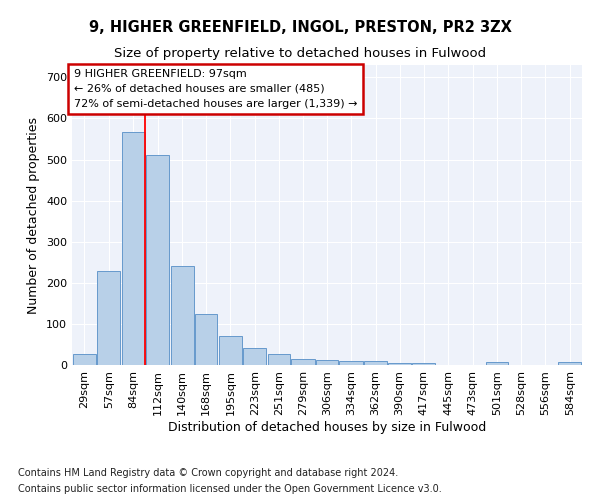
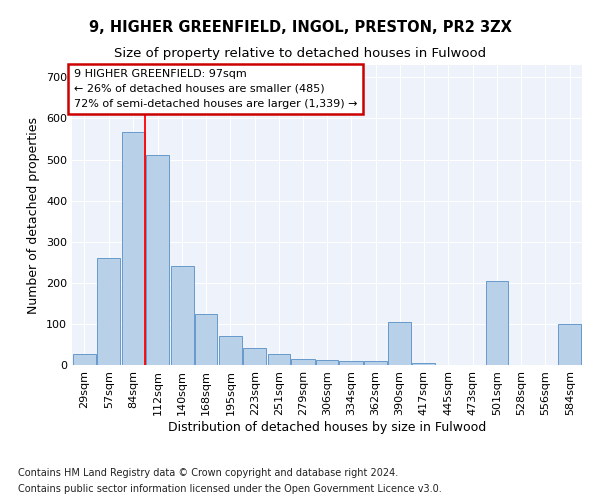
57sqm: 228 -> 260
390sqm: 5 -> 105
501sqm: 7 -> 205
584sqm: 7 -> 100
